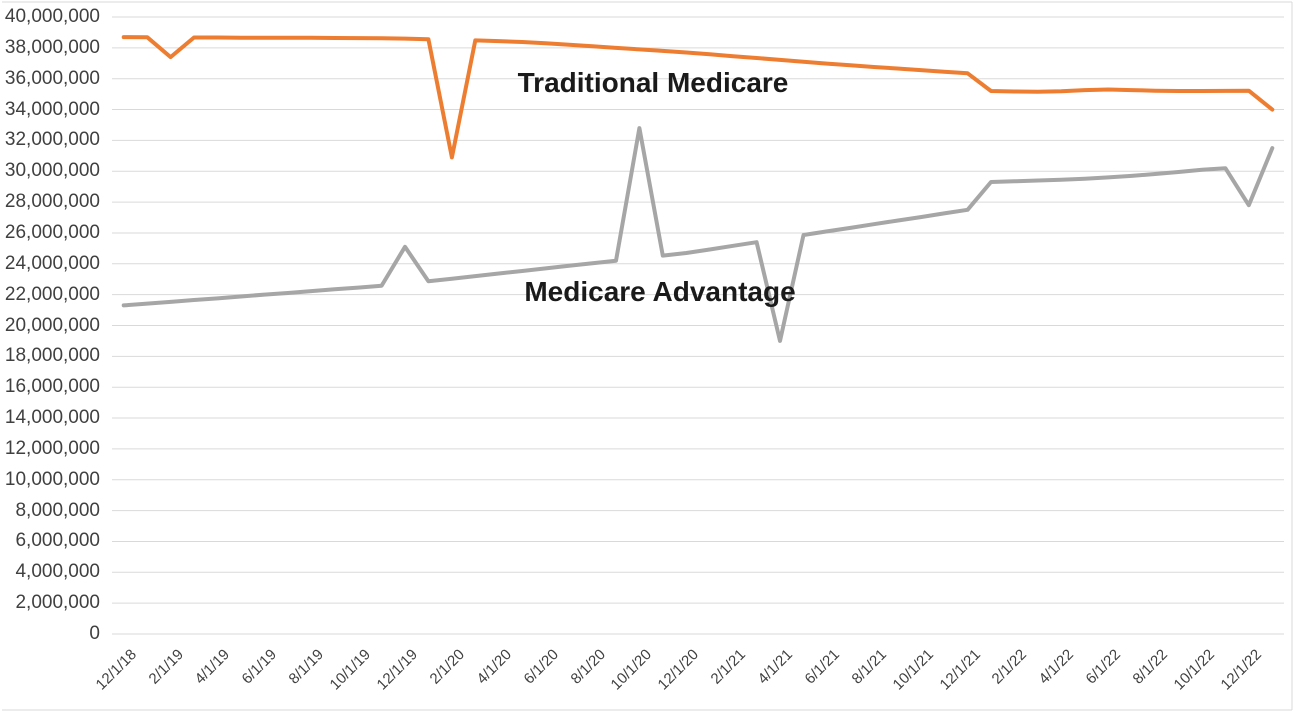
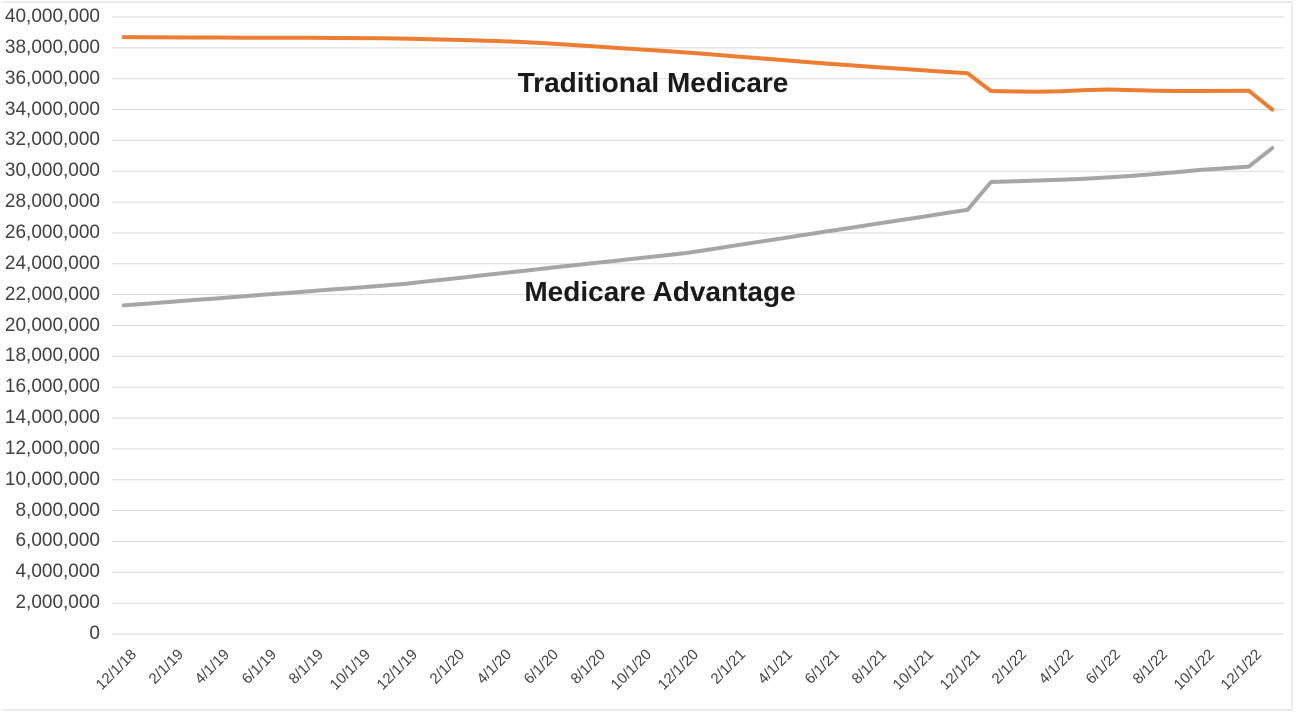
Traditional Medicare/2/1/19: 37400000 -> 38700000
Medicare Advantage/12/1/19: 25100000 -> 22700000
Traditional Medicare/2/1/20: 30900000 -> 38500000
Medicare Advantage/10/1/20: 32800000 -> 24400000
Medicare Advantage/4/1/21: 19000000 -> 25600000
Medicare Advantage/12/1/22: 27800000 -> 30300000
